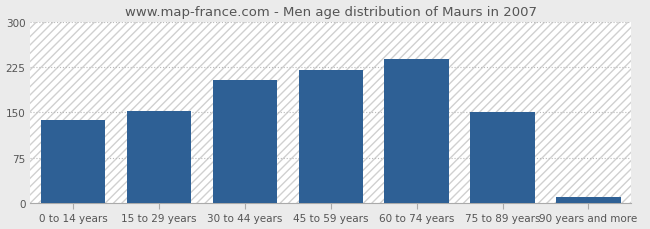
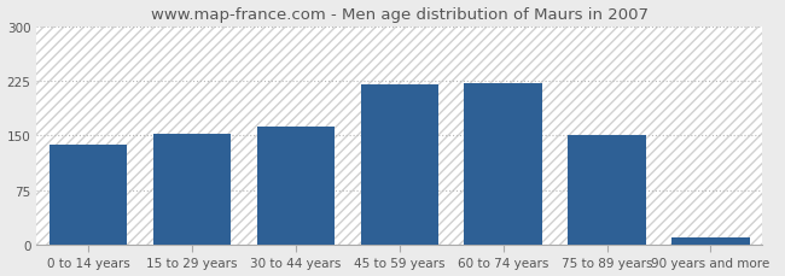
30 to 44 years: 204 -> 162
60 to 74 years: 238 -> 222
